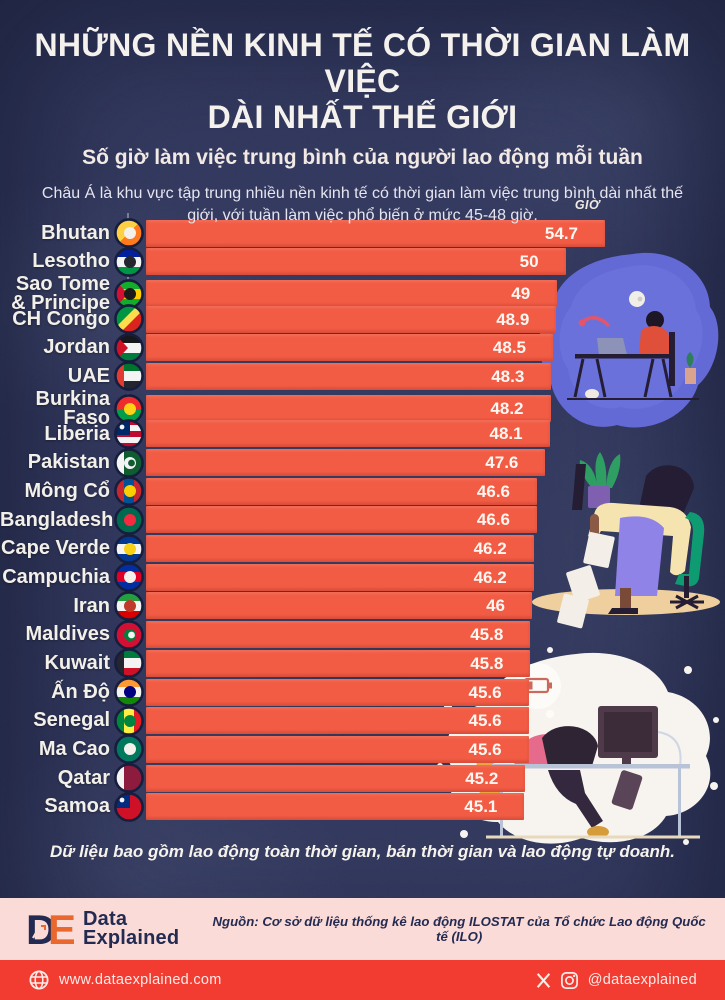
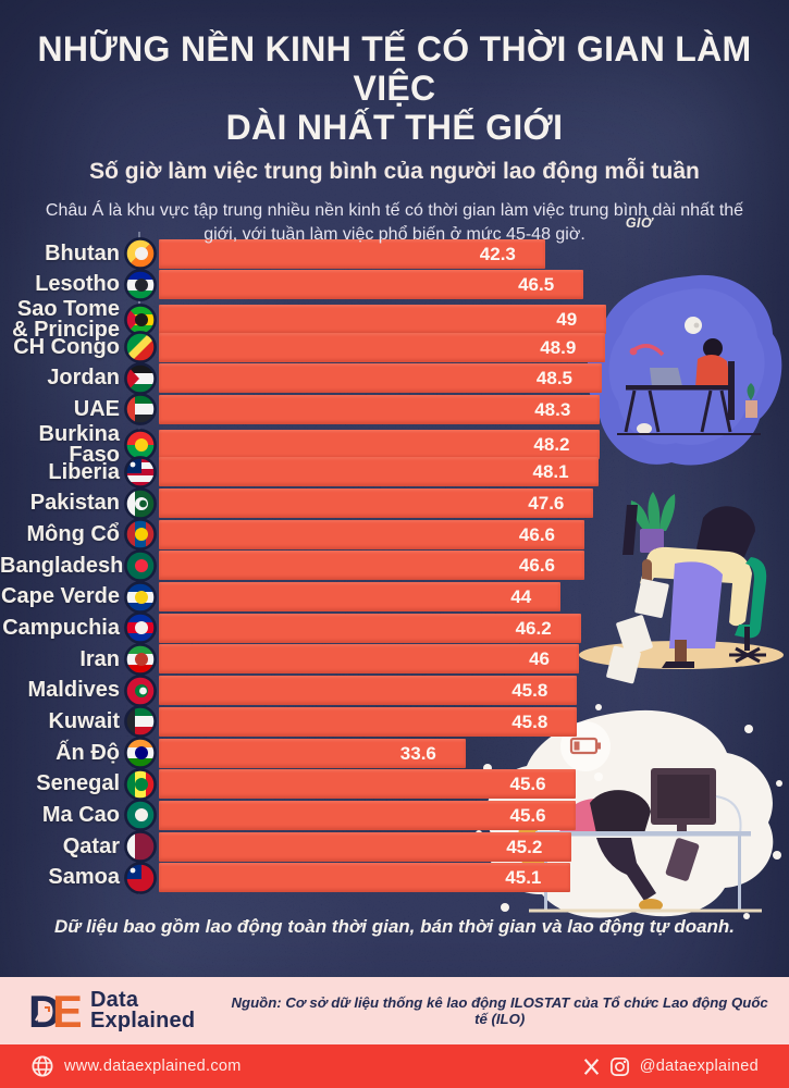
Bhutan: 54.7 -> 42.3
Lesotho: 50 -> 46.5
Cape Verde: 46.2 -> 44
Ấn Độ: 45.6 -> 33.6
